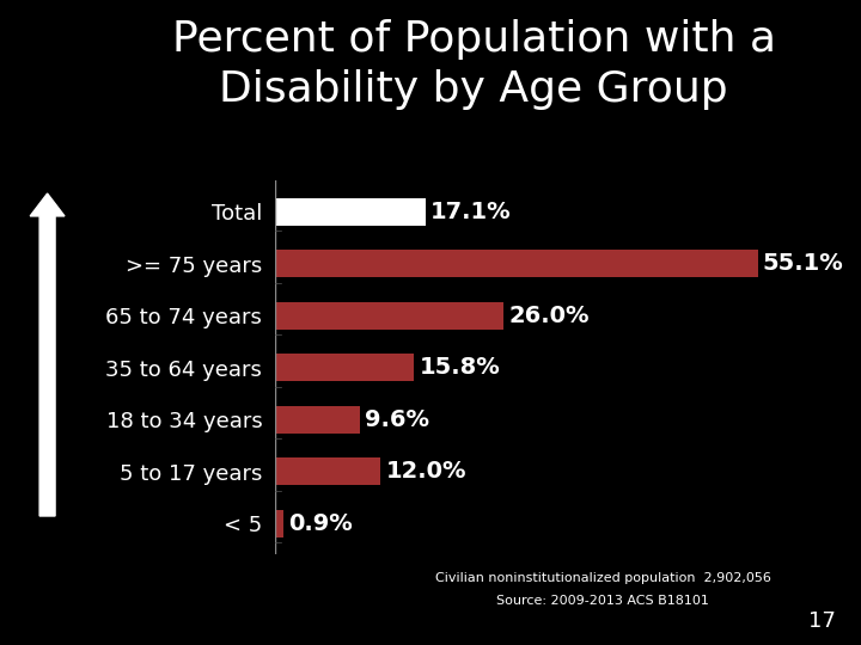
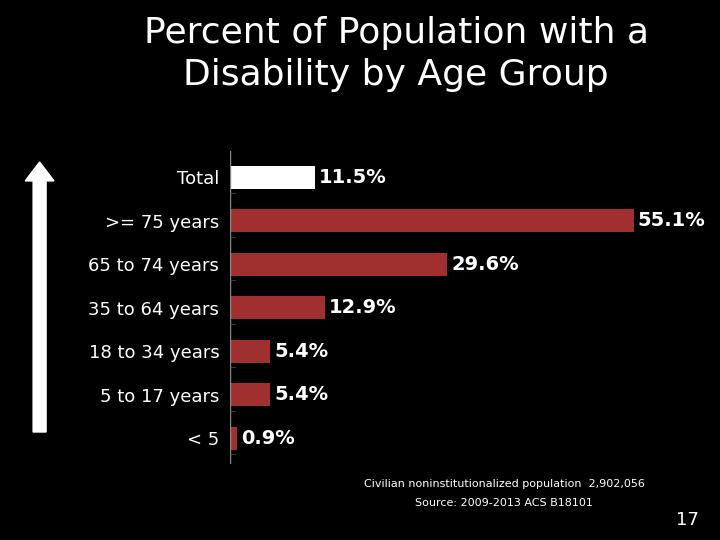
Total: 17.1% -> 11.5%
65 to 74 years: 26.0% -> 29.6%
35 to 64 years: 15.8% -> 12.9%
18 to 34 years: 9.6% -> 5.4%
5 to 17 years: 12.0% -> 5.4%
